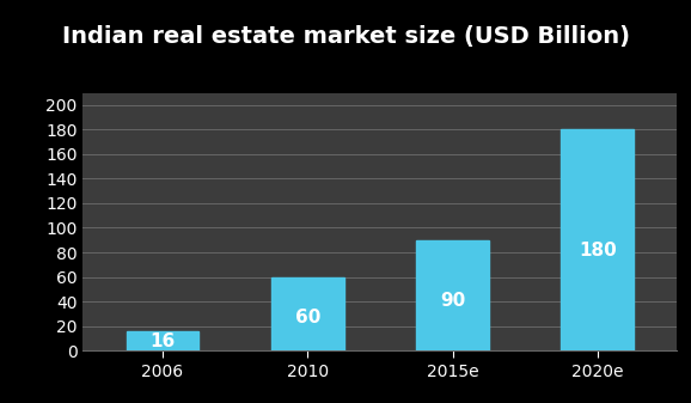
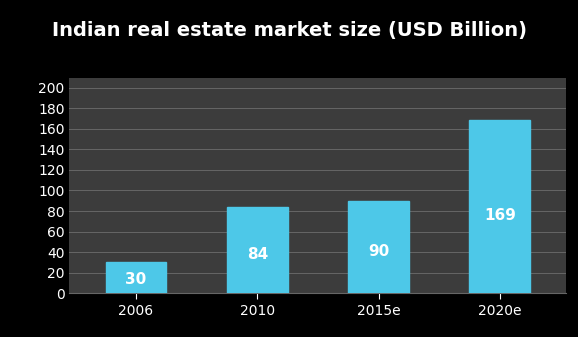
2006: 16 -> 30
2010: 60 -> 84
2020e: 180 -> 169
